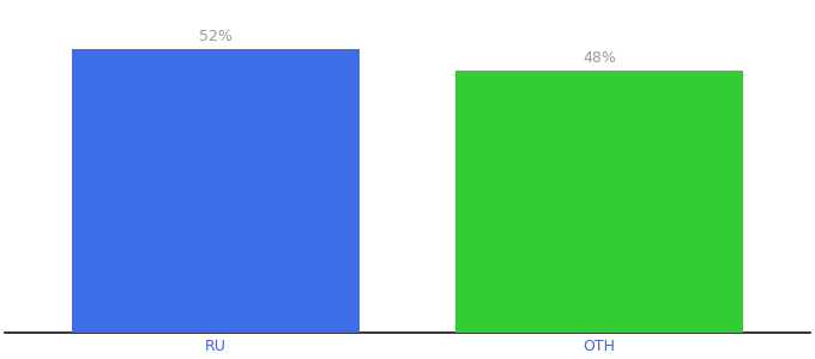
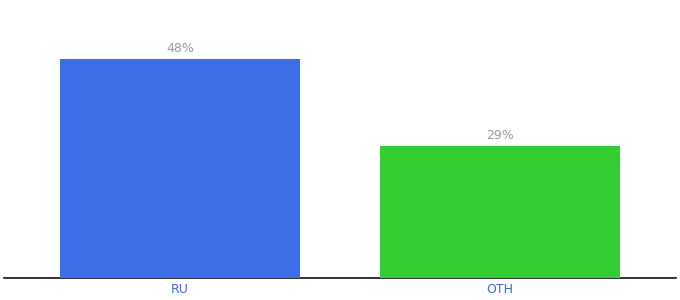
RU: 52% -> 48%
OTH: 48% -> 29%
